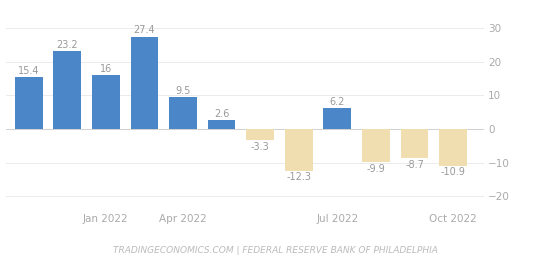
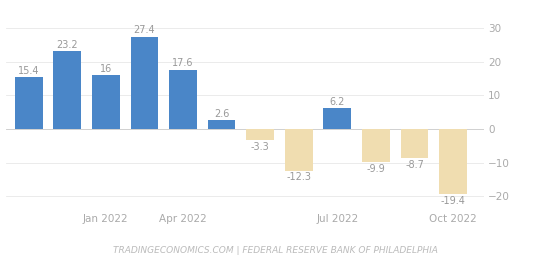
Apr 2022: 9.5 -> 17.6
Oct 2022: -10.9 -> -19.4
